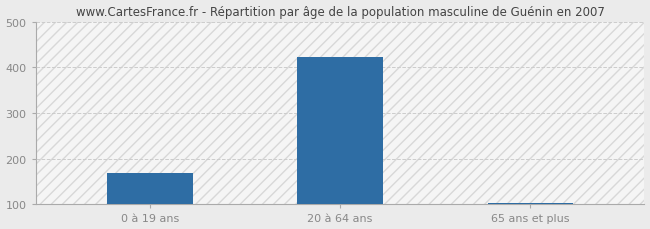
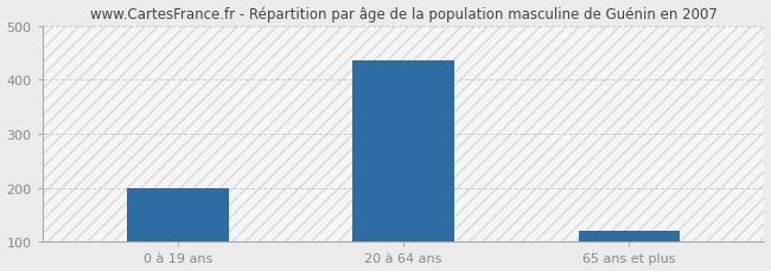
0 à 19 ans: 168 -> 200
20 à 64 ans: 422 -> 435
65 ans et plus: 103 -> 120
